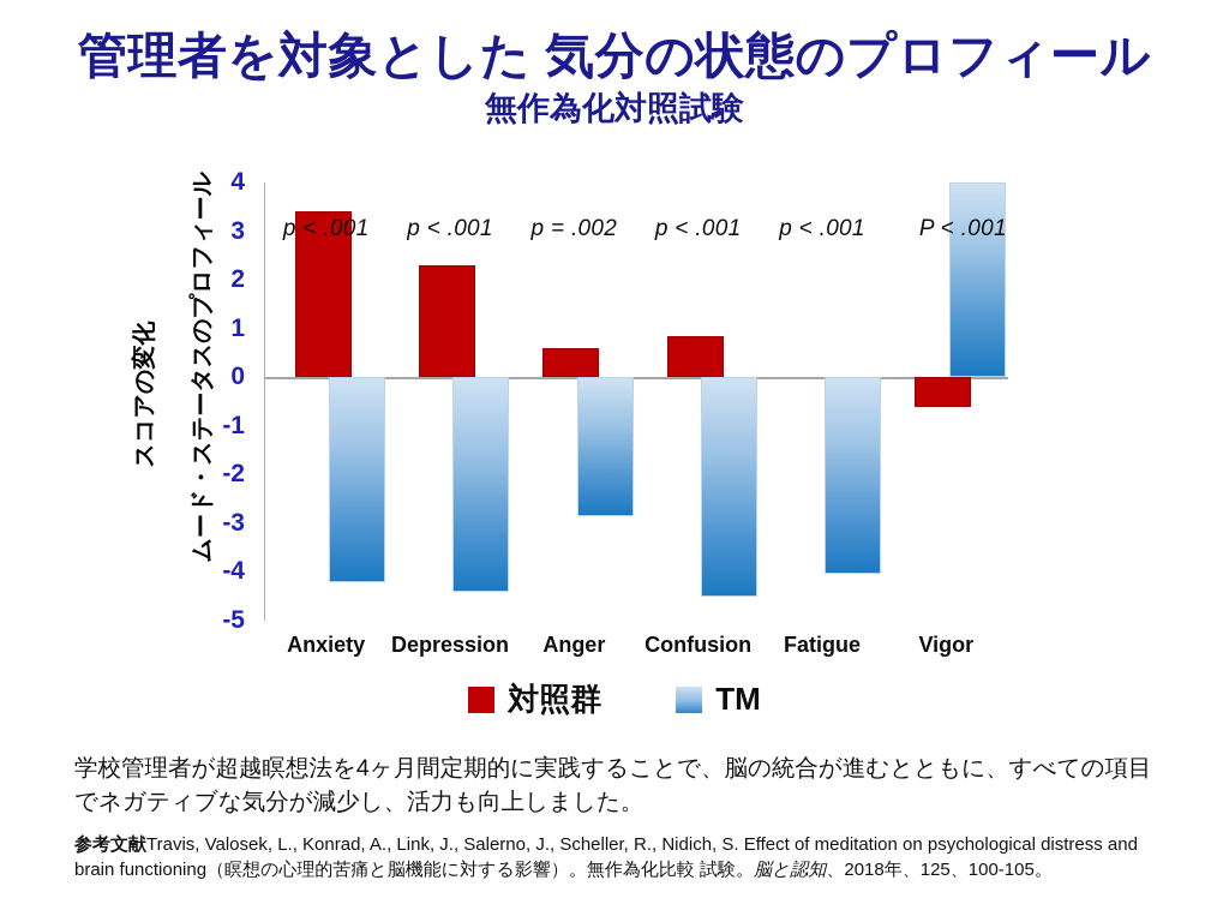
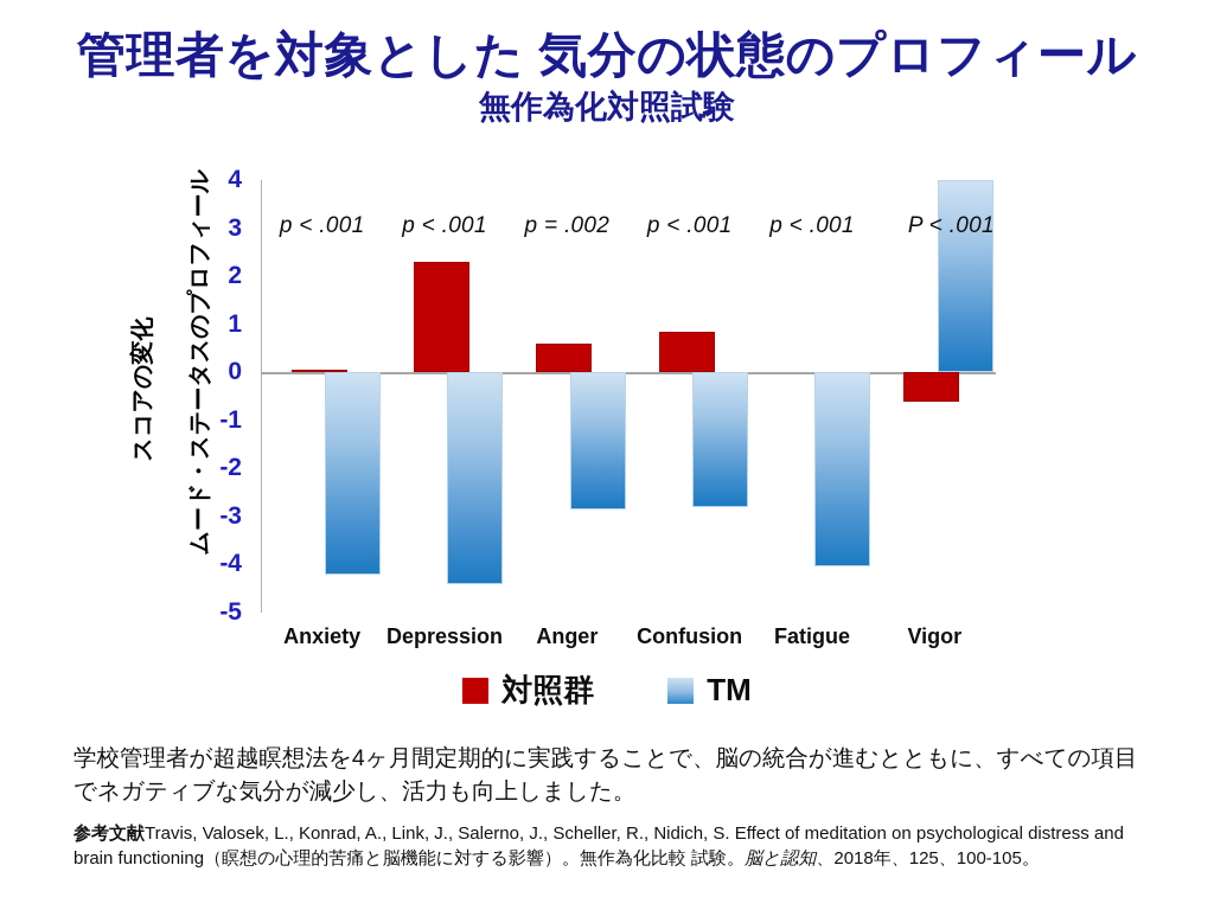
対照群/Anxiety: 3.4 -> 0.1
TM/Confusion: -4.5 -> -2.8
